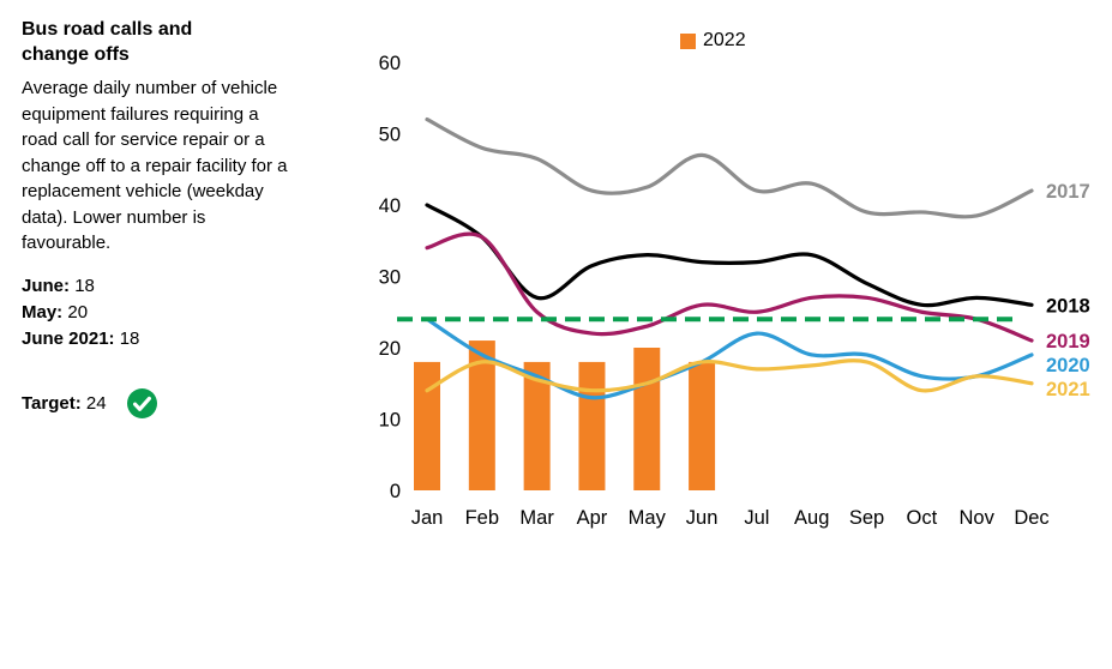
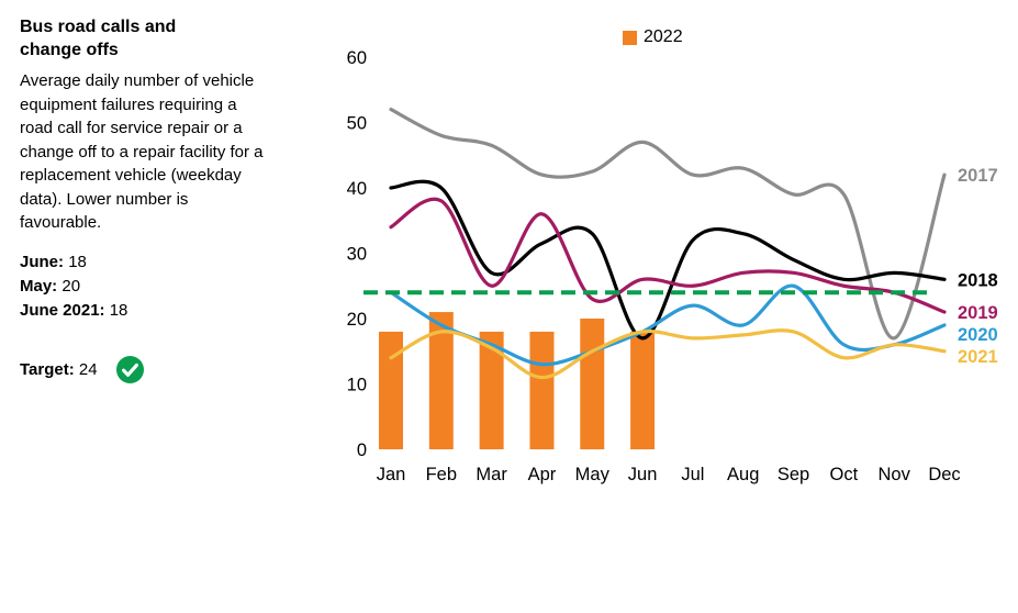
2018/Feb: 36 -> 40
2019/Feb: 36 -> 38
2019/Apr: 22 -> 36
2021/Apr: 14 -> 11
2018/Jun: 32 -> 17
2020/Sep: 19 -> 25
2017/Nov: 38 -> 17
